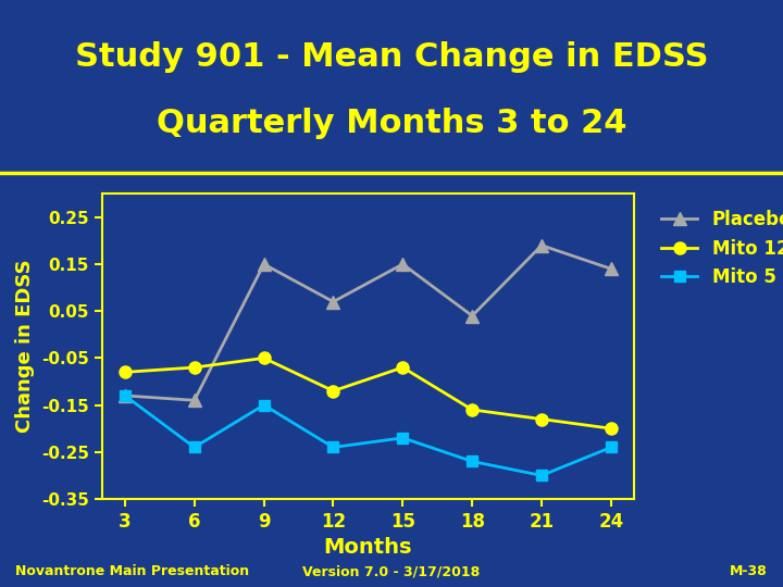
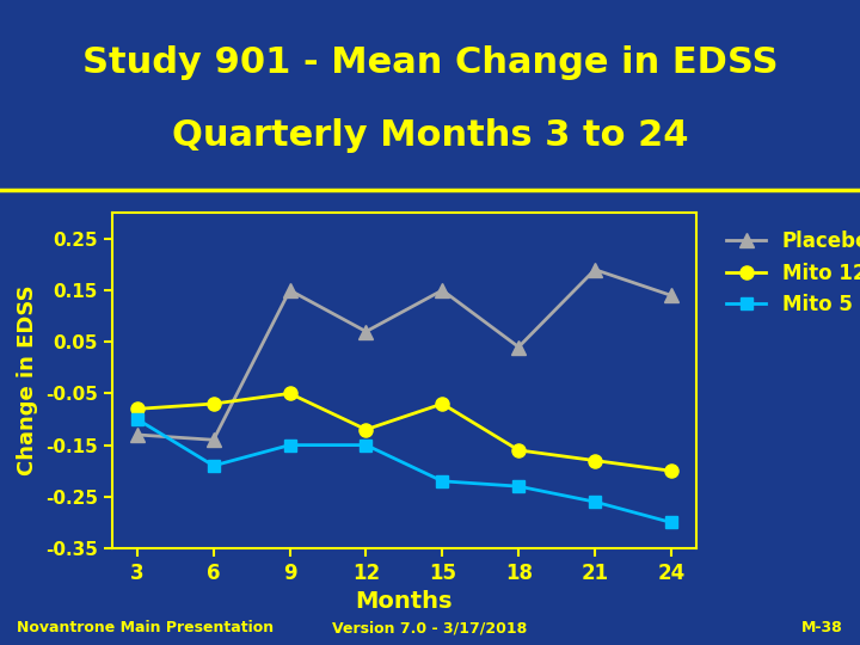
Mito 5/3: -0.13 -> -0.10
Mito 5/6: -0.24 -> -0.19
Mito 5/12: -0.24 -> -0.15
Mito 5/18: -0.27 -> -0.23
Mito 5/21: -0.30 -> -0.26
Mito 5/24: -0.24 -> -0.30
